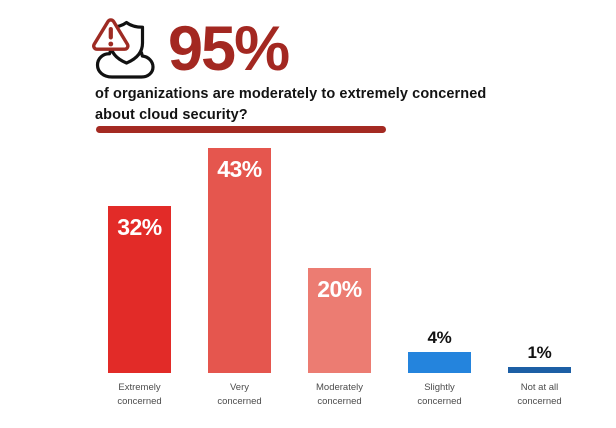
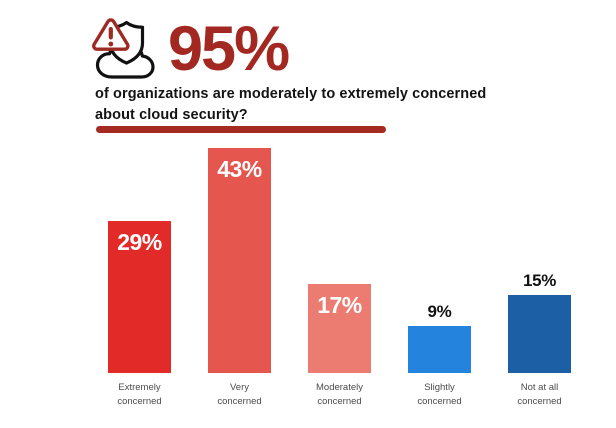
Extremely concerned: 32% -> 29%
Moderately concerned: 20% -> 17%
Slightly concerned: 4% -> 9%
Not at all concerned: 1% -> 15%
